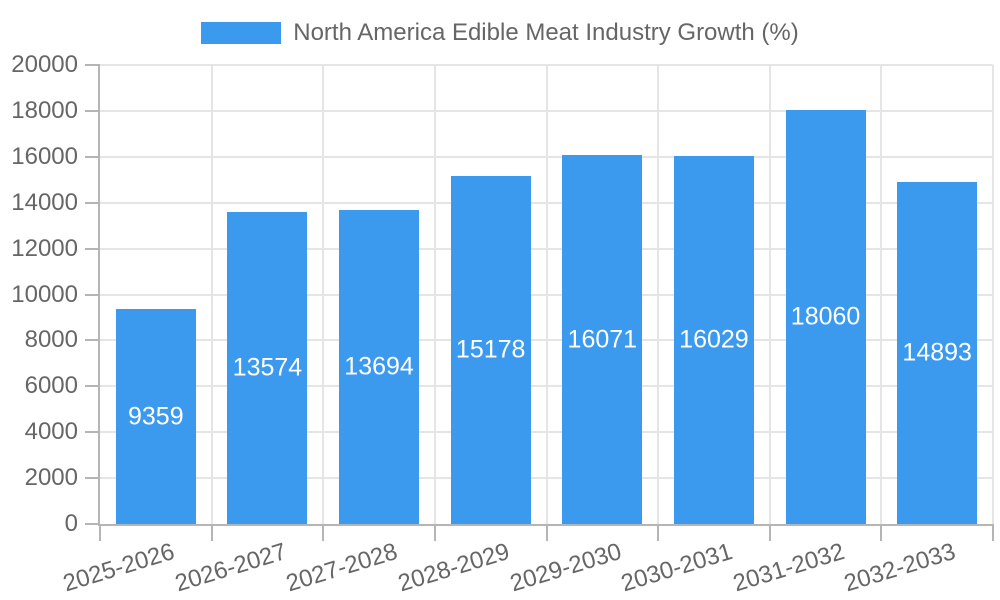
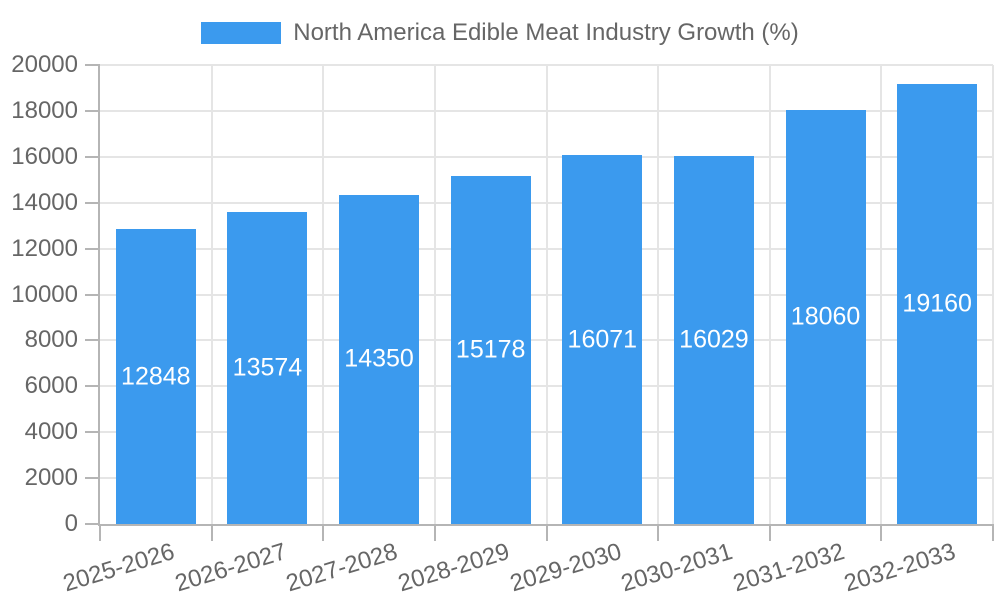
2025-2026: 9359 -> 12848
2027-2028: 13694 -> 14350
2032-2033: 14893 -> 19160
